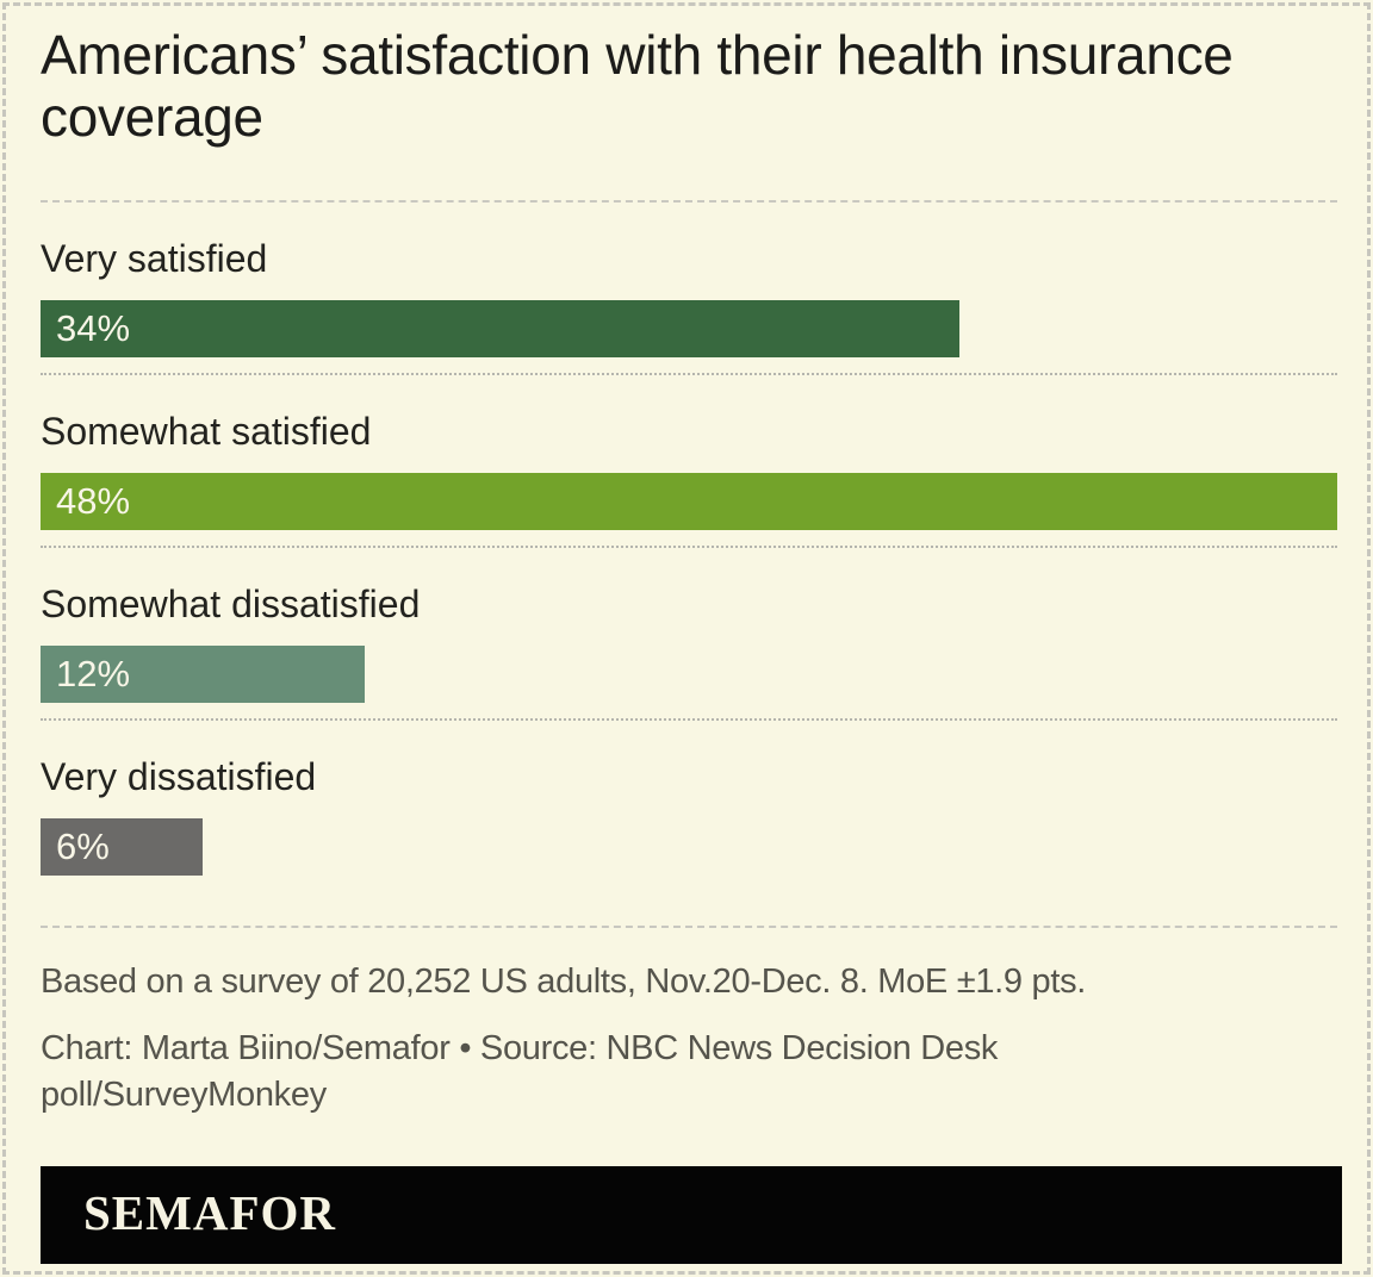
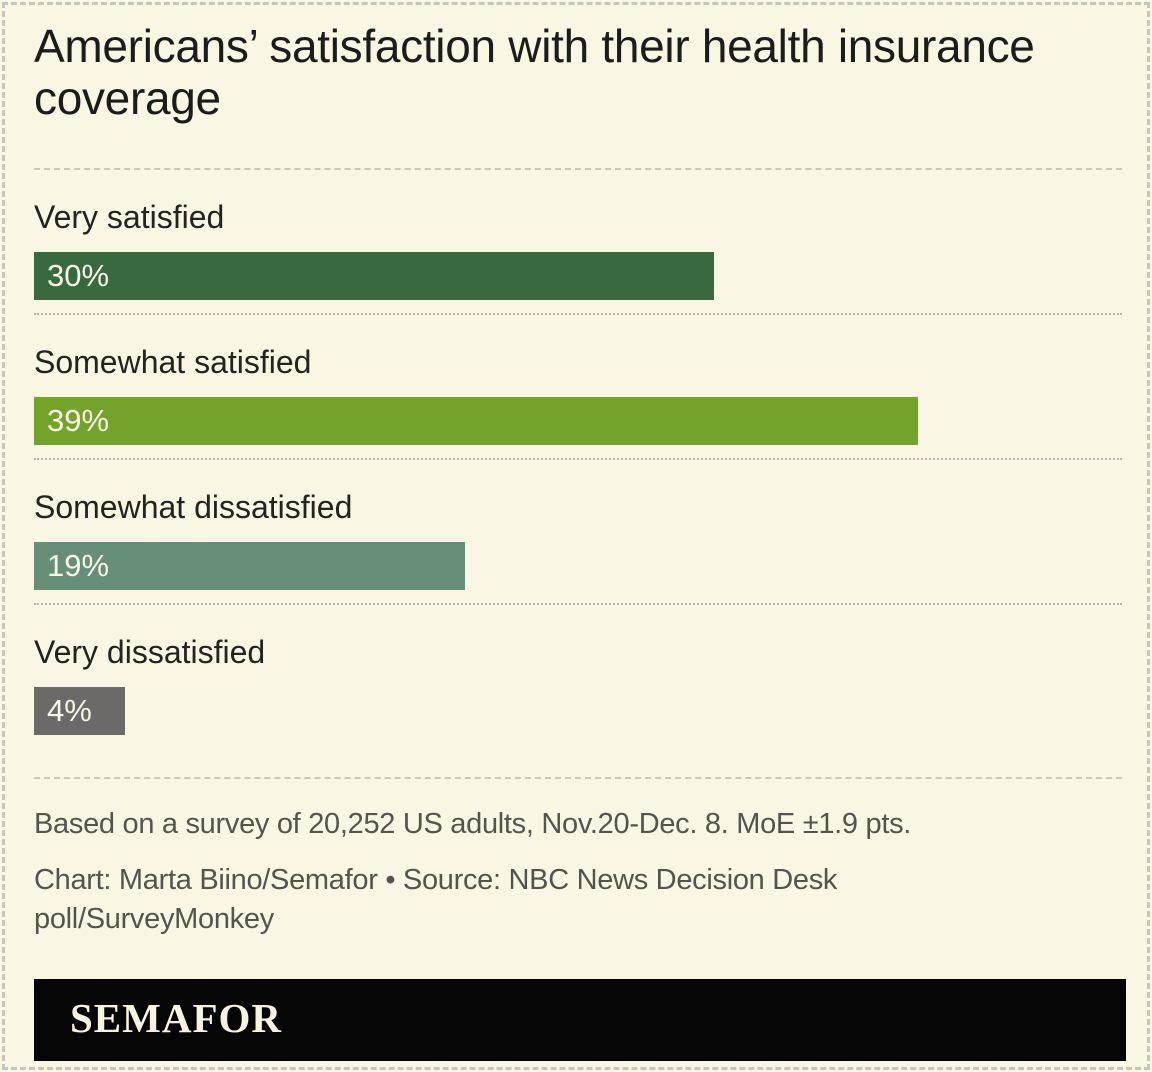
Very satisfied: 34% -> 30%
Somewhat satisfied: 48% -> 39%
Somewhat dissatisfied: 12% -> 19%
Very dissatisfied: 6% -> 4%
